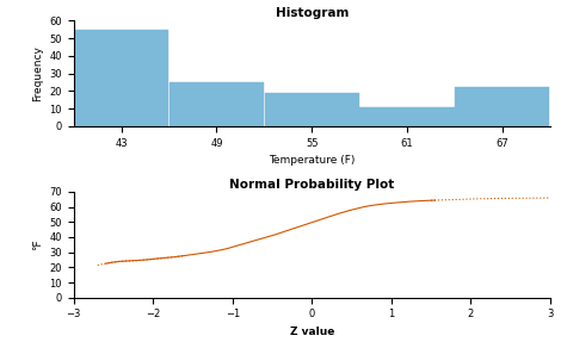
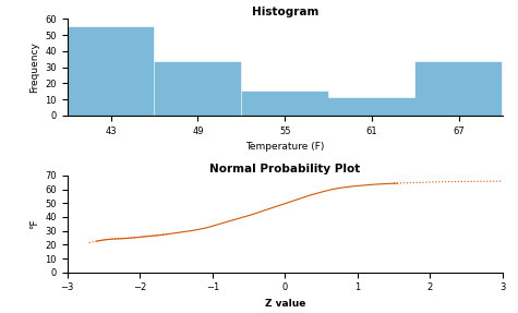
Histogram/49: 25 -> 33
Histogram/55: 19 -> 15
Histogram/67: 22 -> 33
